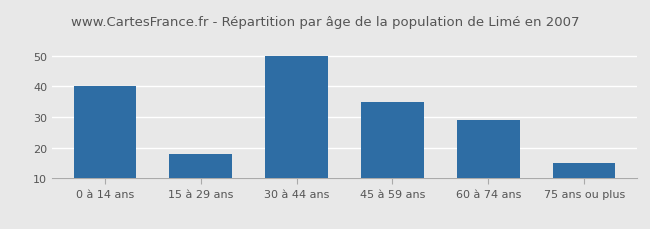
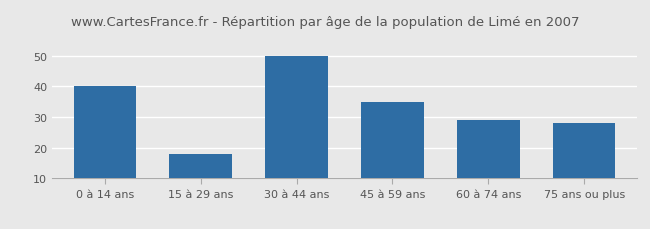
75 ans ou plus: 15 -> 28
